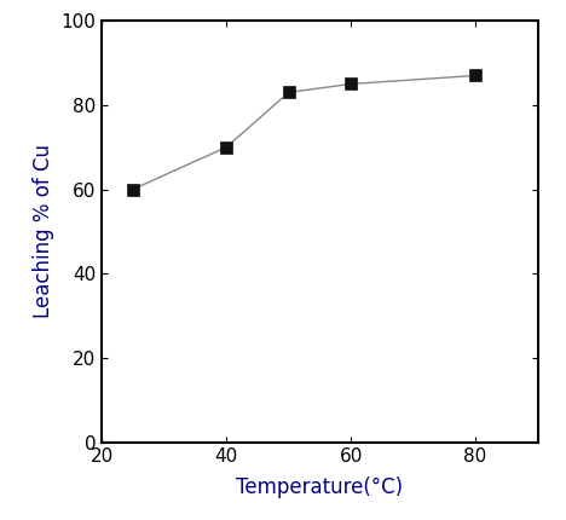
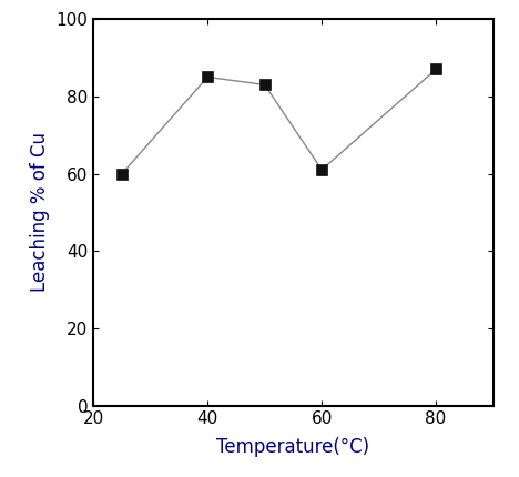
40: 70 -> 85
60: 85 -> 61
